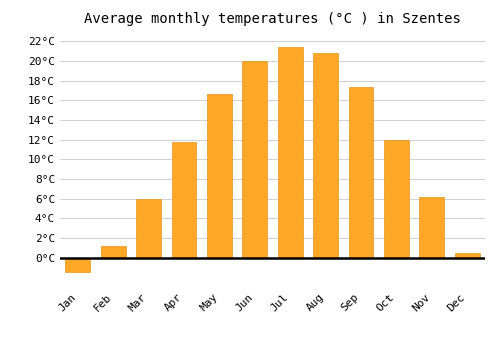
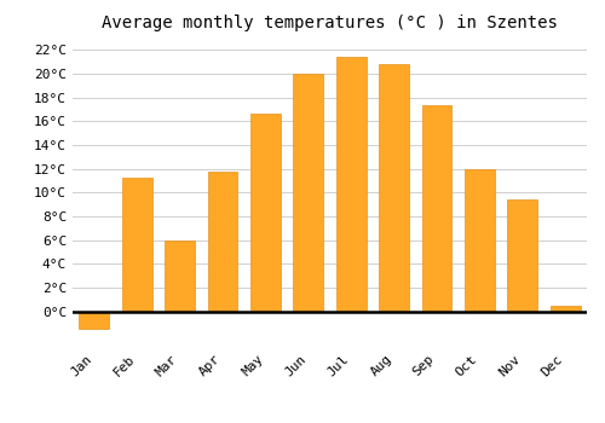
Feb: 1.2°C -> 11.2°C
Nov: 6.2°C -> 9.4°C
